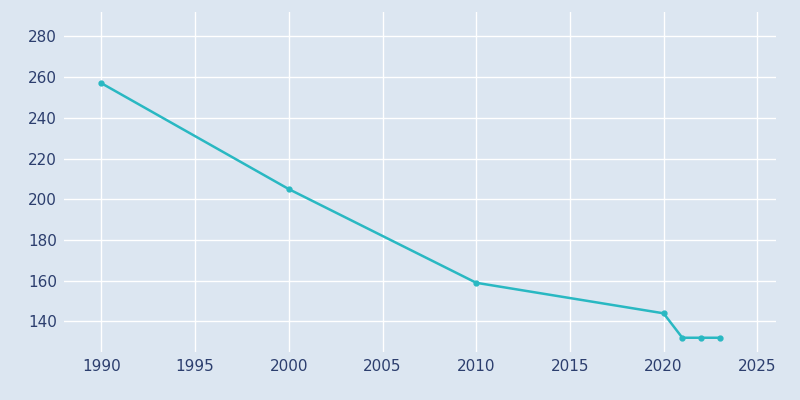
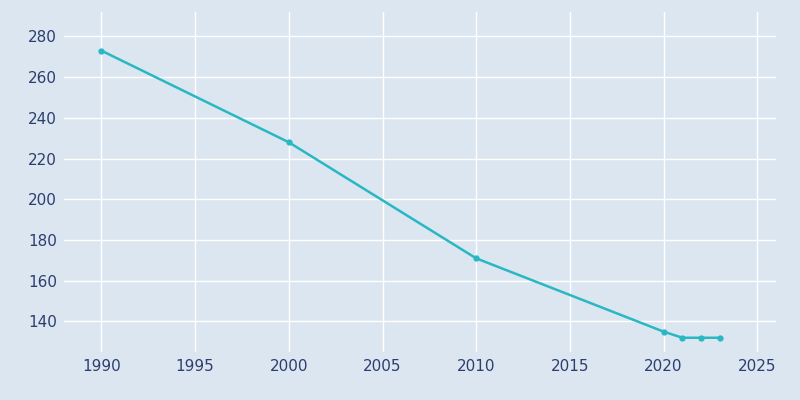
1990: 257 -> 273
2000: 205 -> 228
2010: 159 -> 171
2020: 144 -> 135
